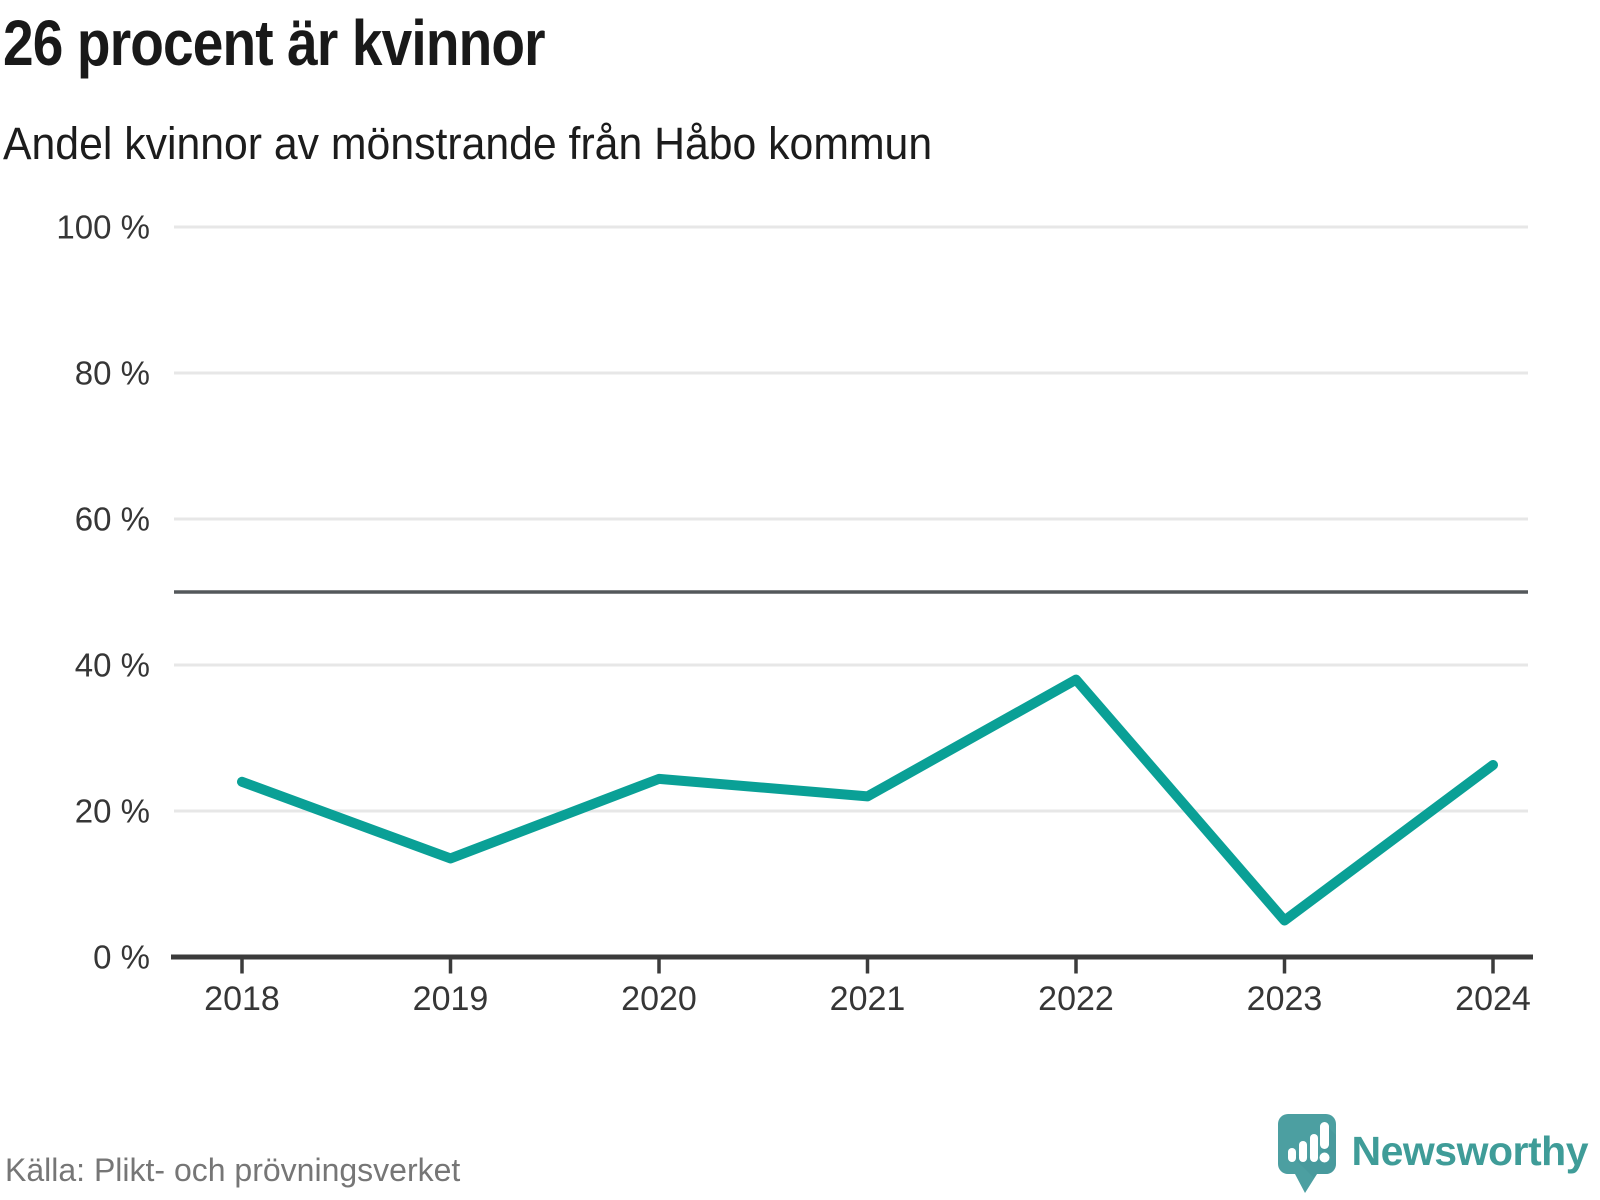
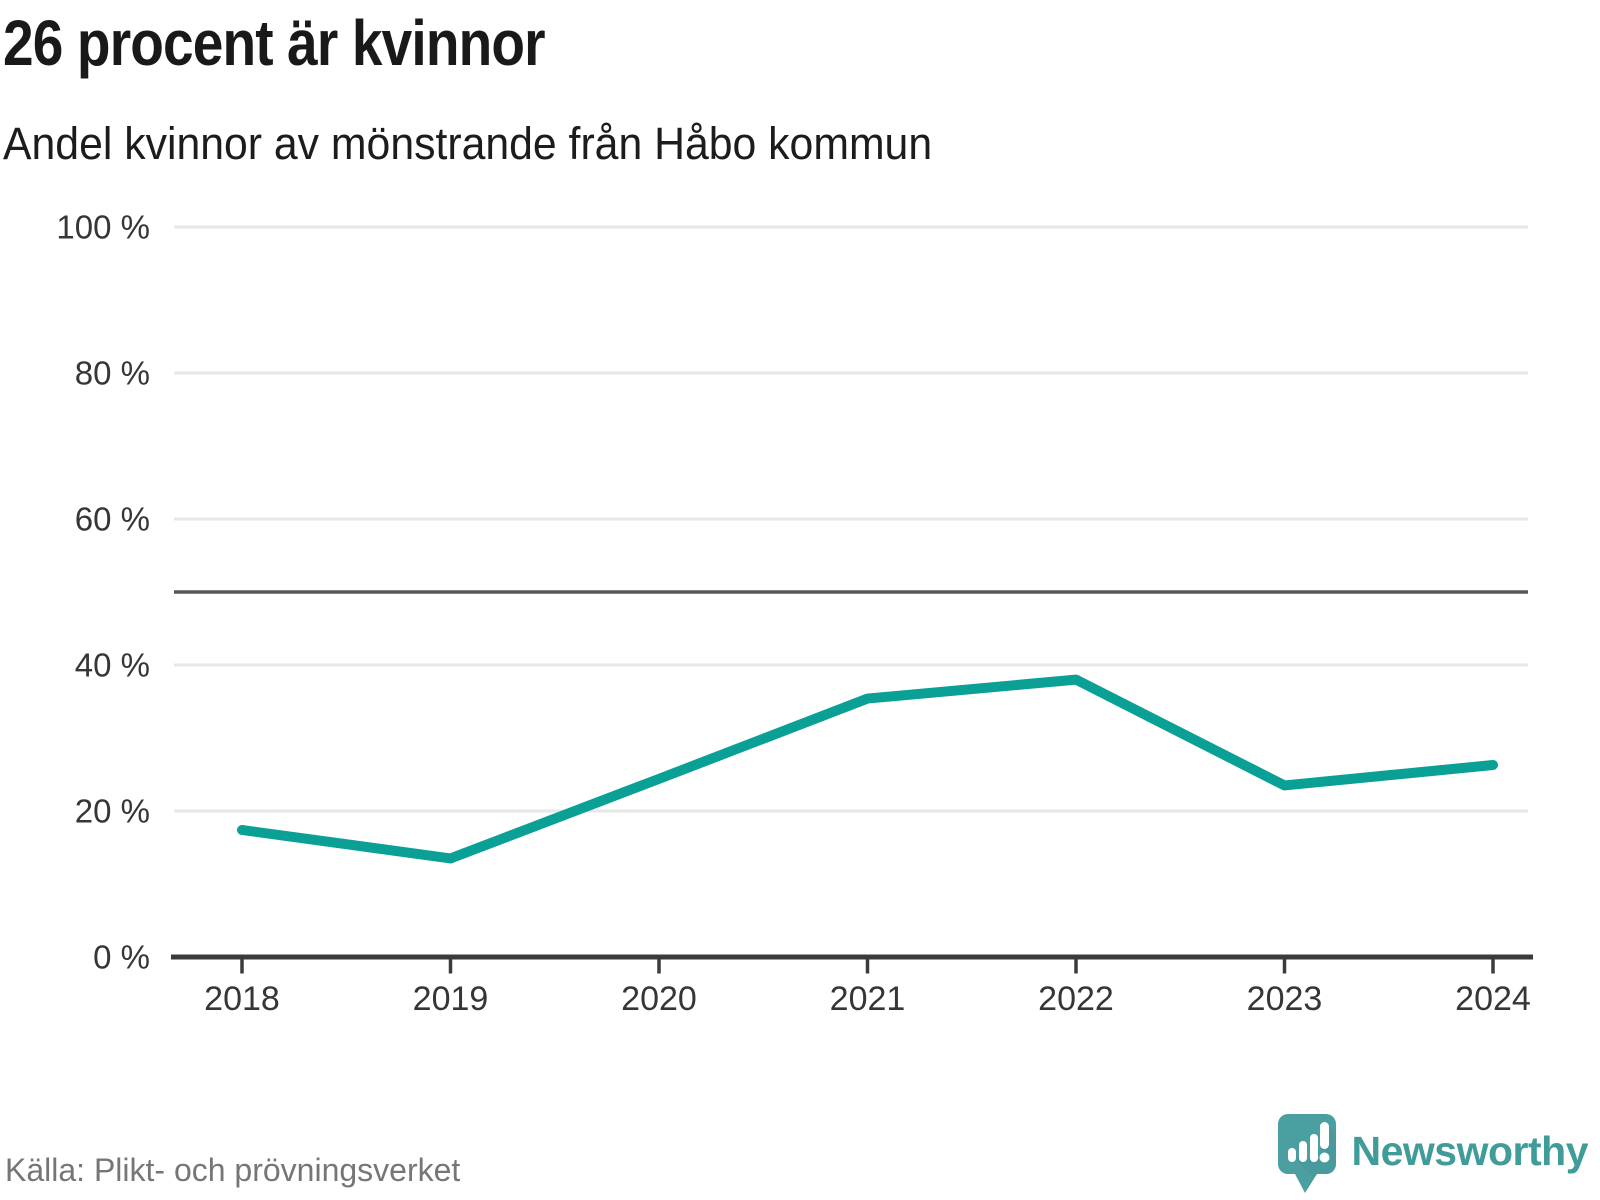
2018: 24% -> 17%
2021: 22% -> 35%
2023: 5% -> 24%
